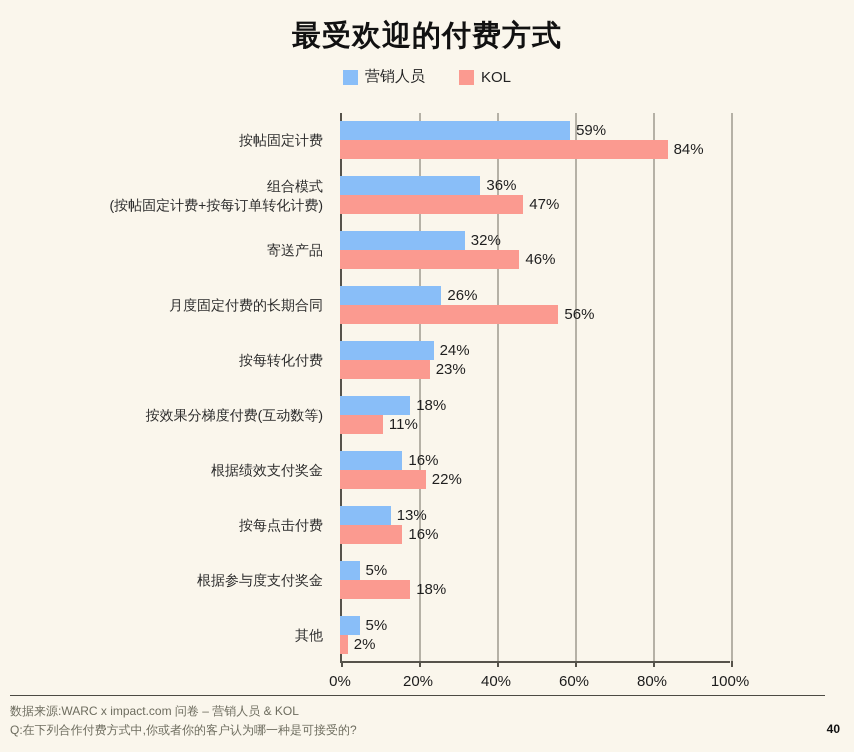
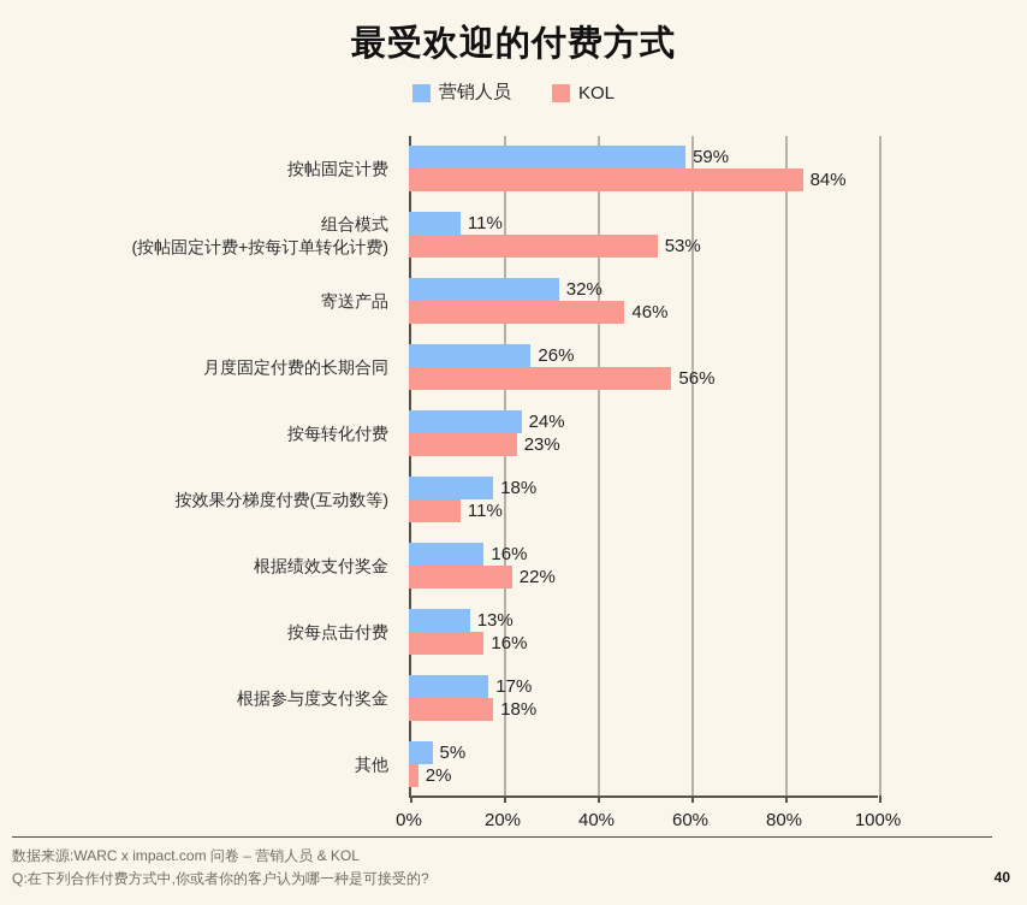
营销人员/组合模式 (按帖固定计费+按每订单转化计费): 36% -> 11%
KOL/组合模式 (按帖固定计费+按每订单转化计费): 47% -> 53%
营销人员/根据参与度支付奖金: 5% -> 17%
